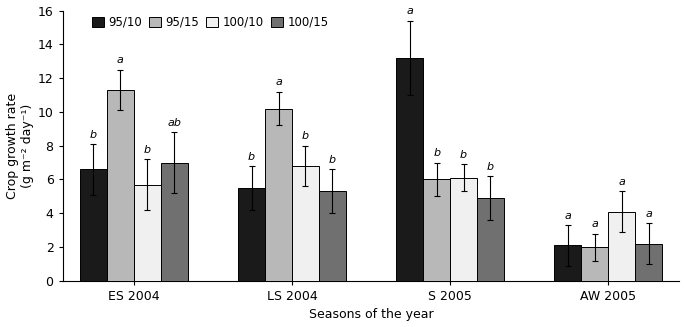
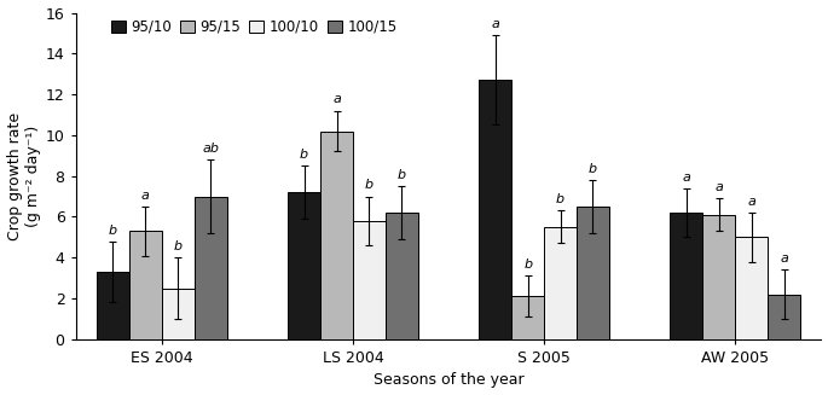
95/10/ES 2004: 6.6 -> 3.3
95/15/ES 2004: 11.3 -> 5.3
100/10/ES 2004: 5.7 -> 2.5
95/10/LS 2004: 5.5 -> 7.2
100/10/LS 2004: 6.8 -> 5.8
100/15/LS 2004: 5.3 -> 6.2
95/10/S 2005: 13.2 -> 12.7
95/15/S 2005: 6.0 -> 2.1
100/10/S 2005: 6.1 -> 5.5
100/15/S 2005: 4.9 -> 6.5
95/10/AW 2005: 2.1 -> 6.2
95/15/AW 2005: 2.0 -> 6.1
100/10/AW 2005: 4.1 -> 5.0
